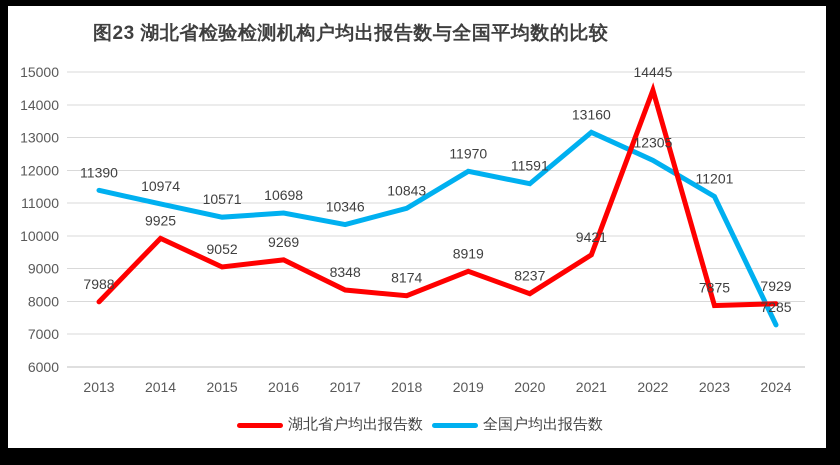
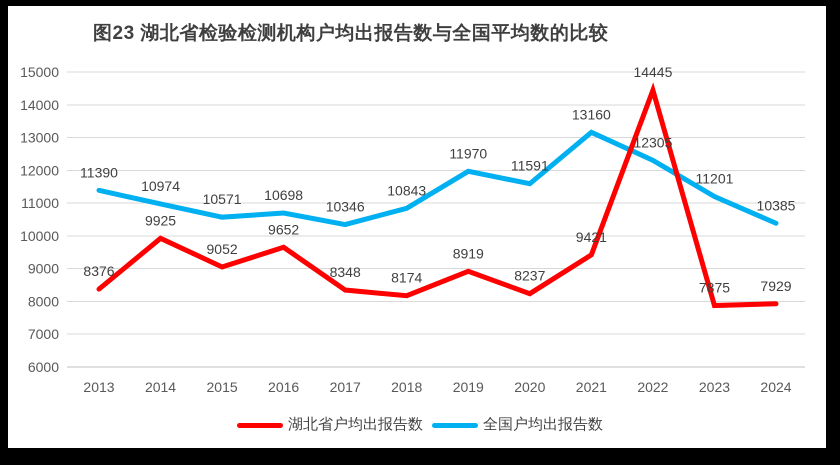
湖北省户均出报告数/2013: 7988 -> 8376
湖北省户均出报告数/2016: 9269 -> 9652
全国户均出报告数/2024: 7285 -> 10385
